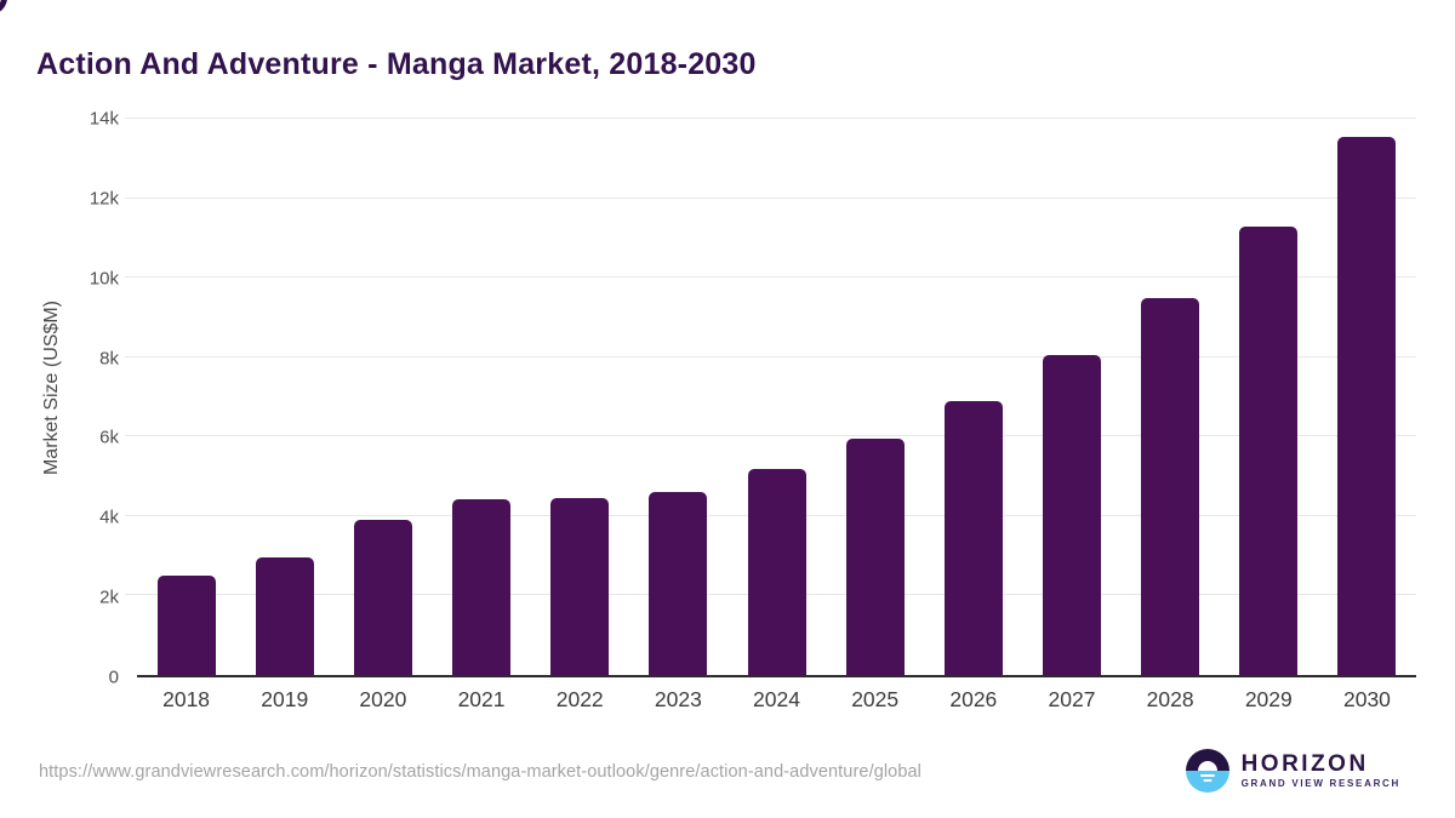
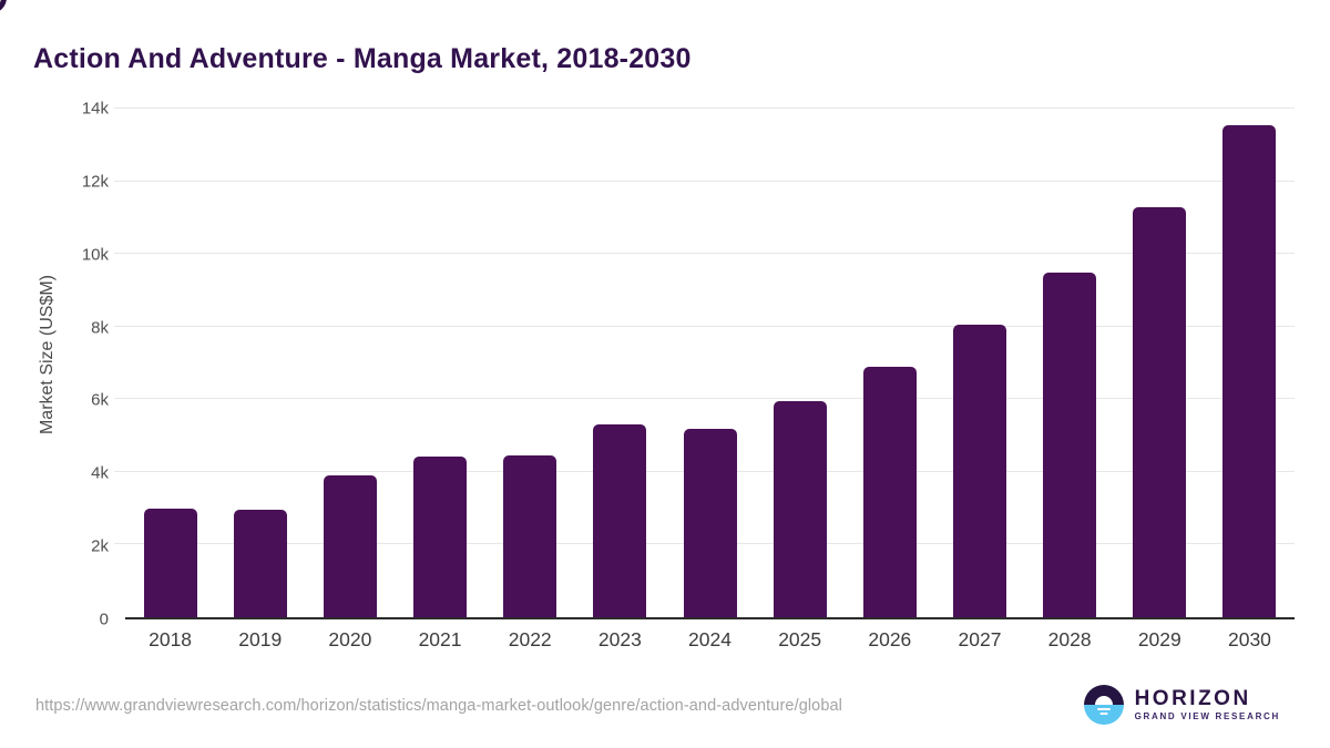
2018: 2.5k -> 3.0k
2023: 4.6k -> 5.3k
